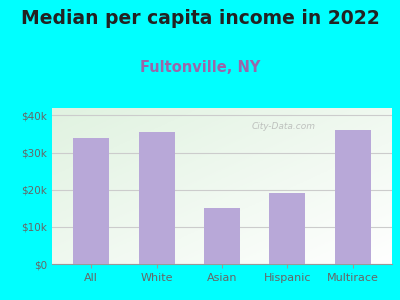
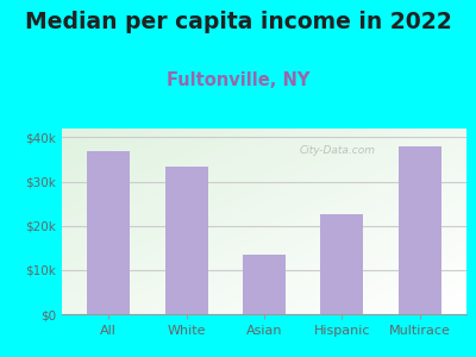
All: $34.0k -> $37.0k
White: $35.5k -> $33.5k
Asian: $15.0k -> $13.5k
Hispanic: $19.0k -> $22.5k
Multirace: $36.0k -> $38.0k
